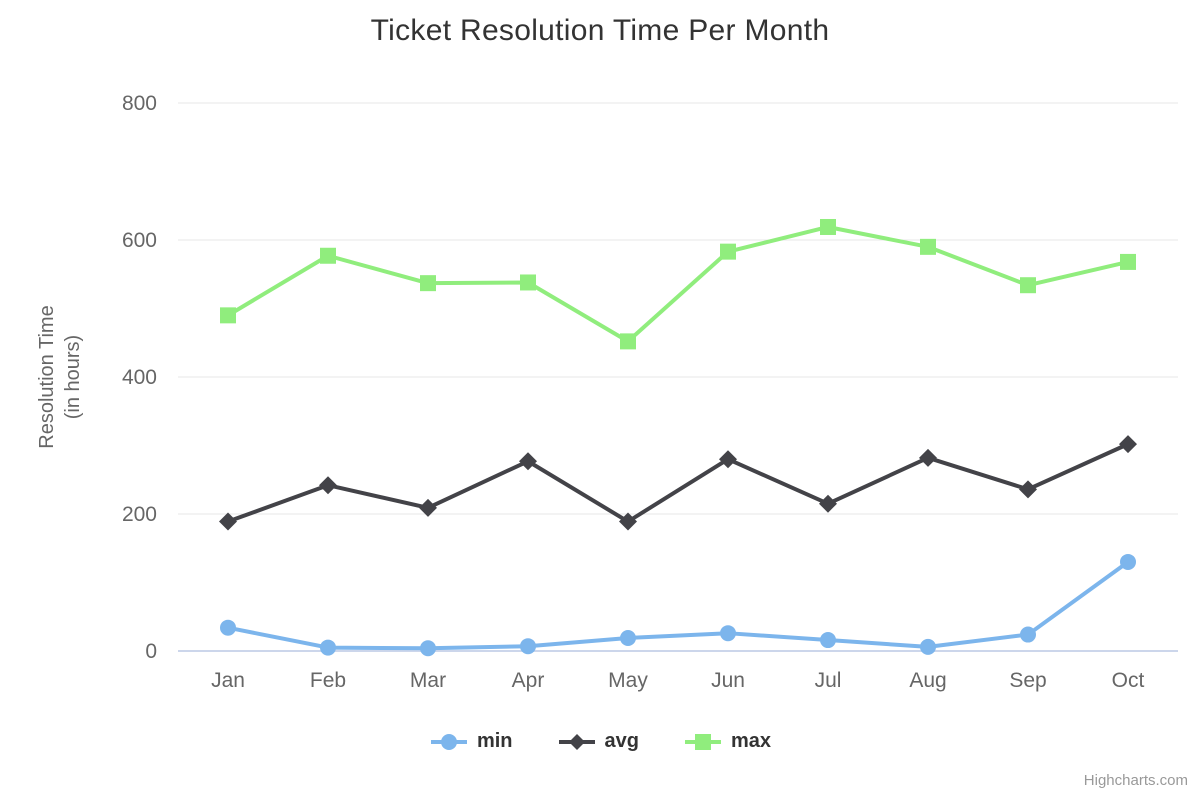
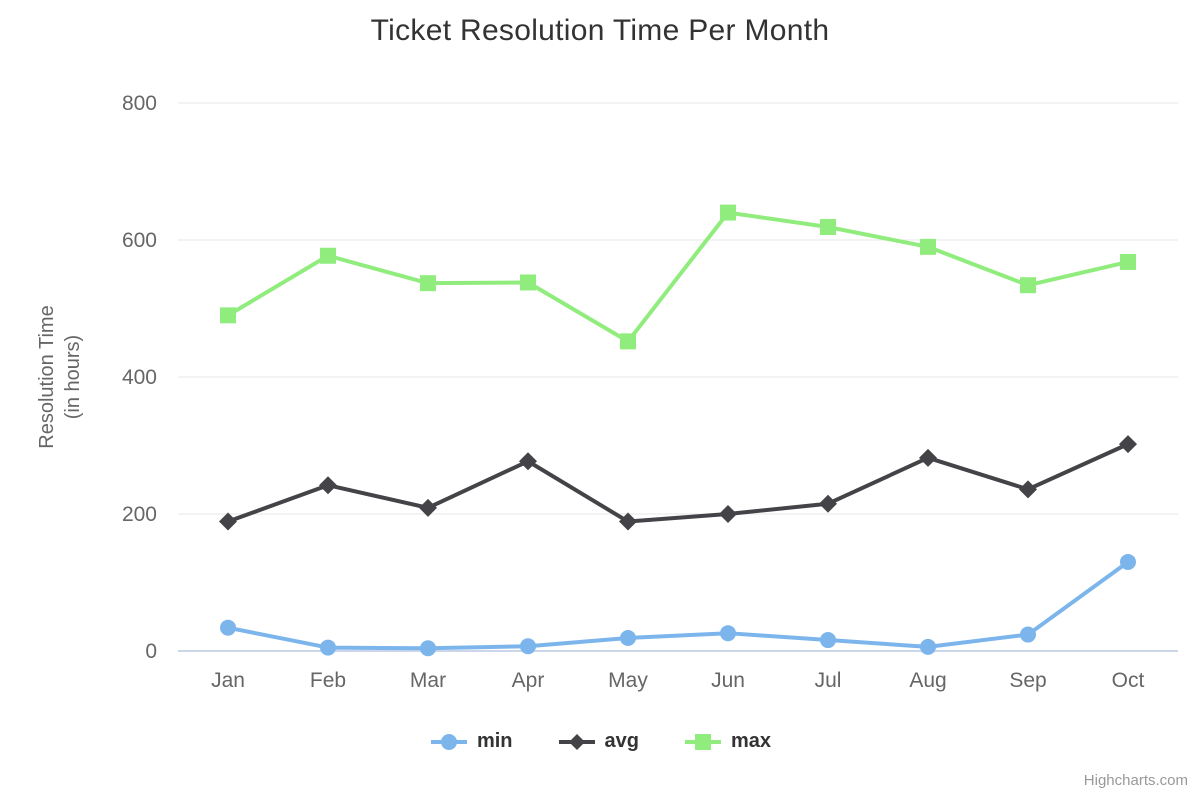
avg/Jun: 280 -> 200
max/Jun: 580 -> 640
